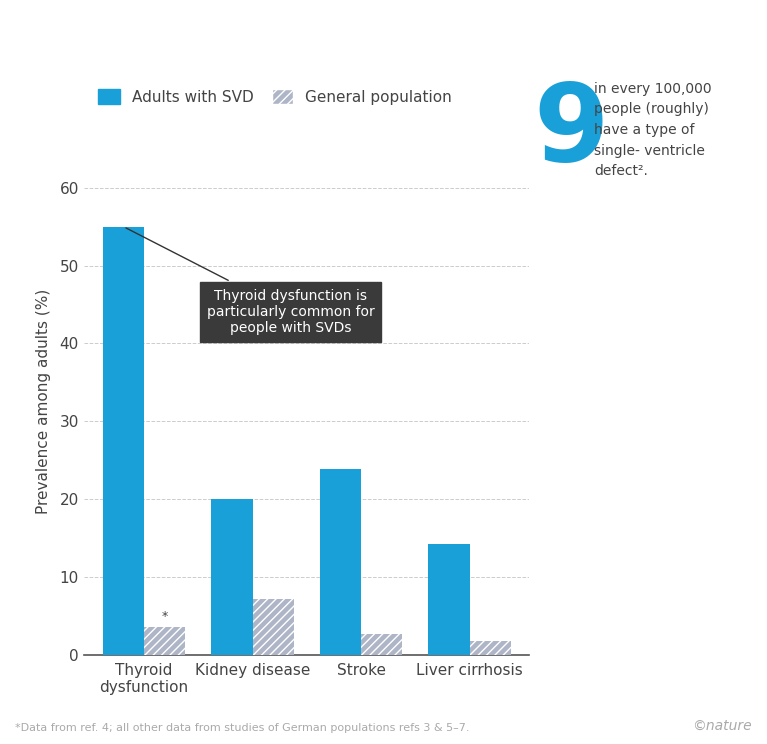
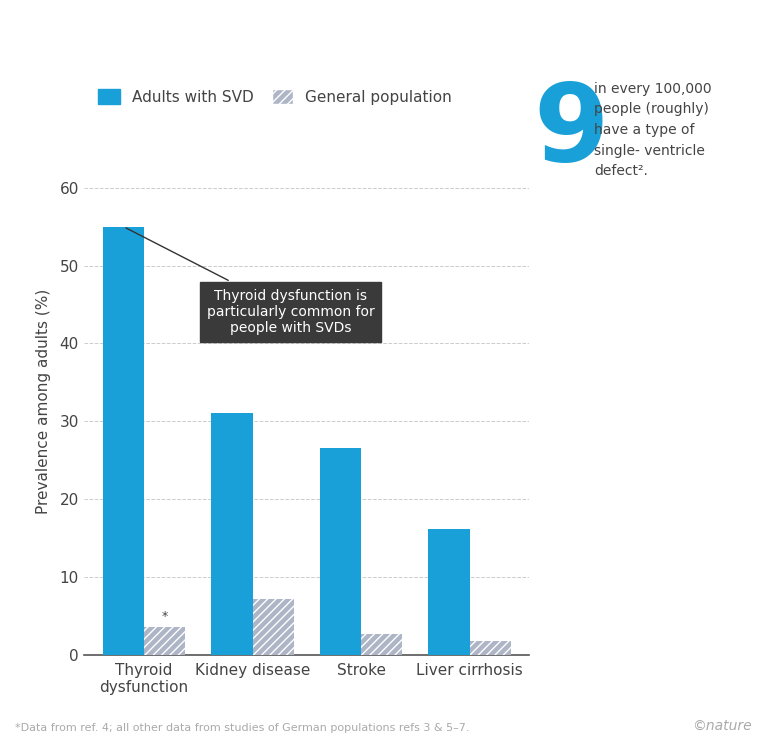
Adults with SVD/Kidney disease: 20.0 -> 31.0
Adults with SVD/Stroke: 23.8 -> 26.5
Adults with SVD/Liver cirrhosis: 14.2 -> 16.2
